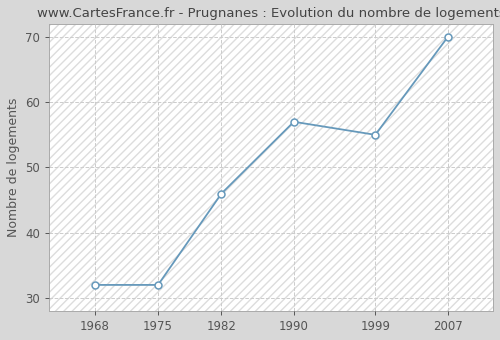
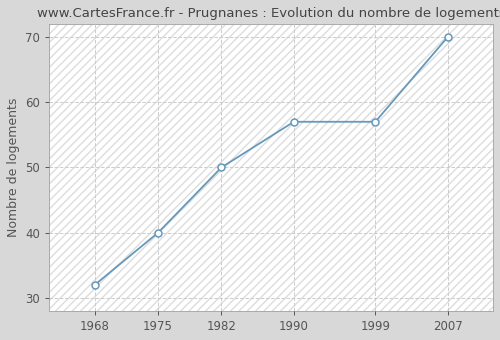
1975: 32 -> 40
1982: 46 -> 50
1999: 55 -> 57
